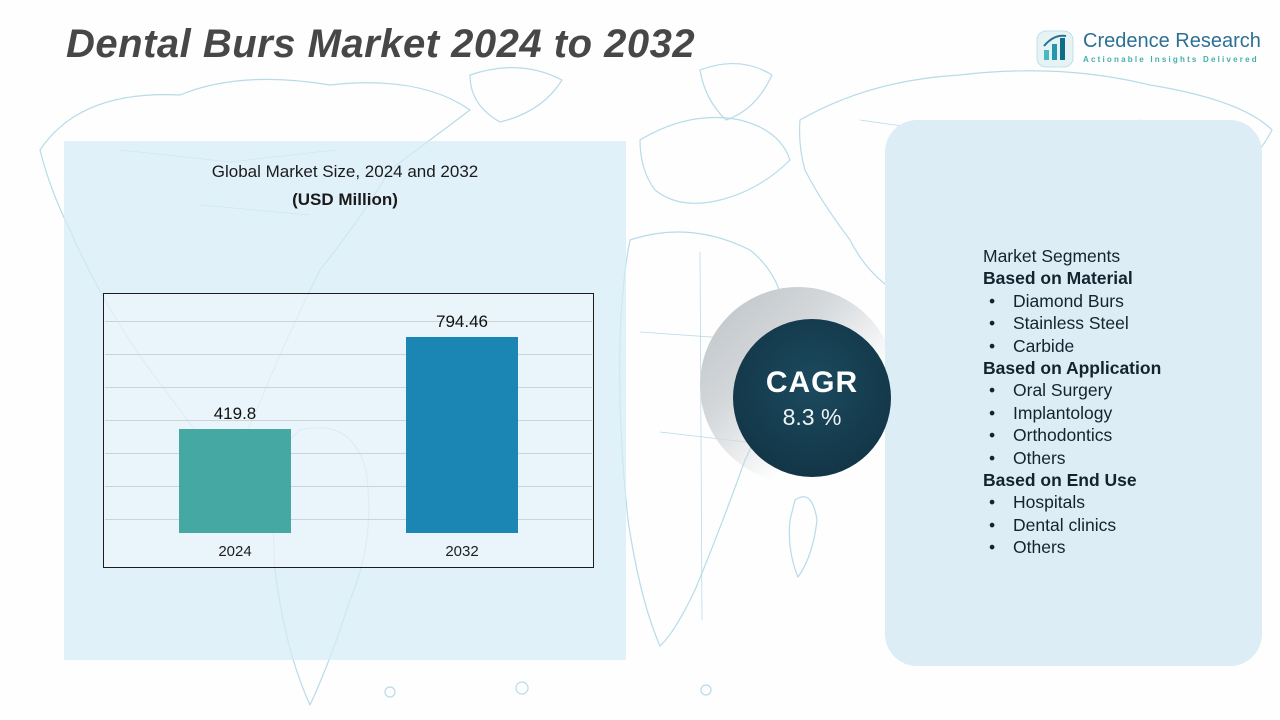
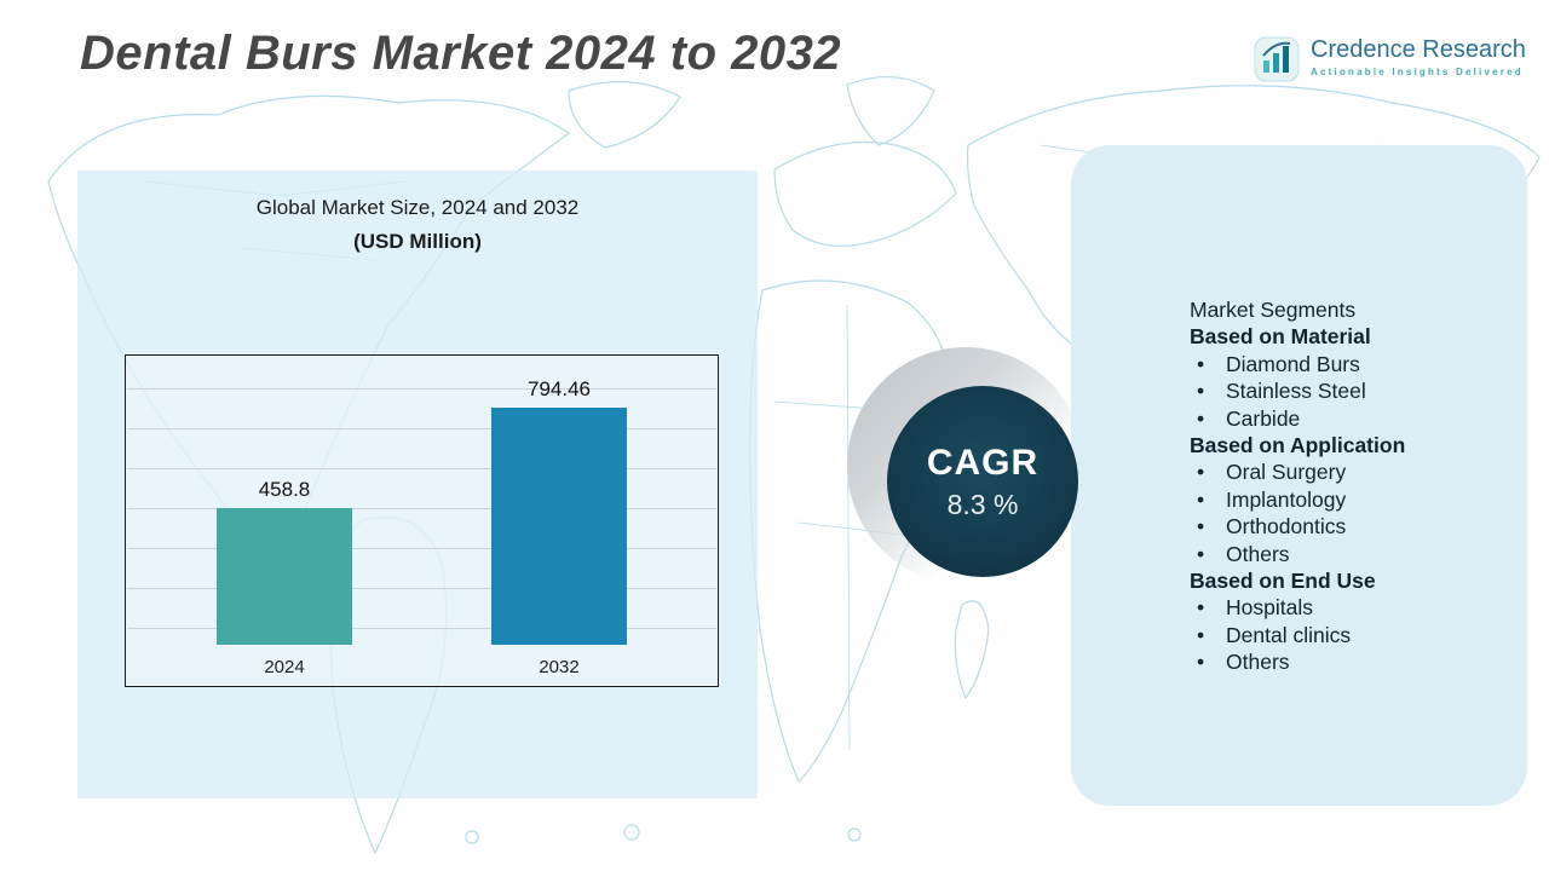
2024: 419.8 -> 458.8
